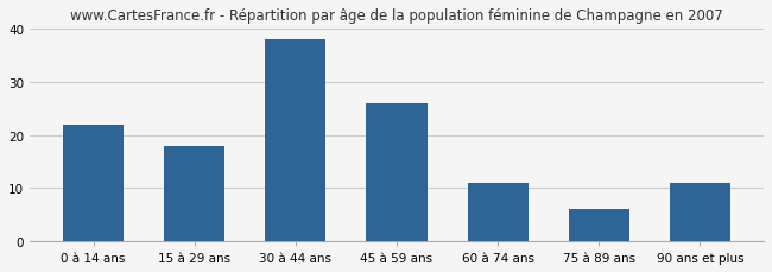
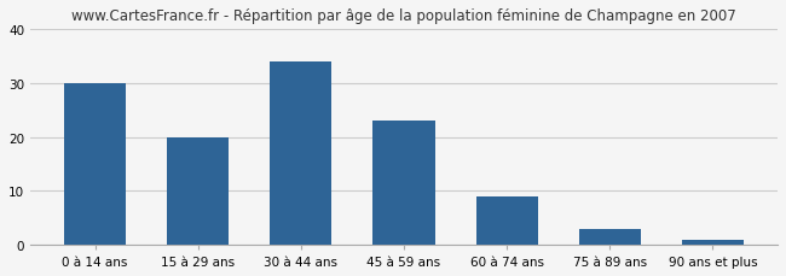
0 à 14 ans: 22 -> 30
15 à 29 ans: 18 -> 20
30 à 44 ans: 38 -> 34
45 à 59 ans: 26 -> 23
60 à 74 ans: 11 -> 9
75 à 89 ans: 6 -> 3
90 ans et plus: 11 -> 1
